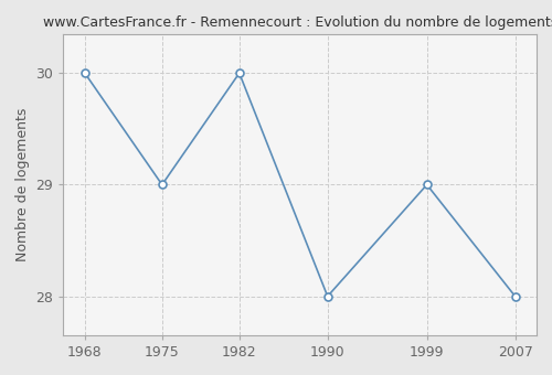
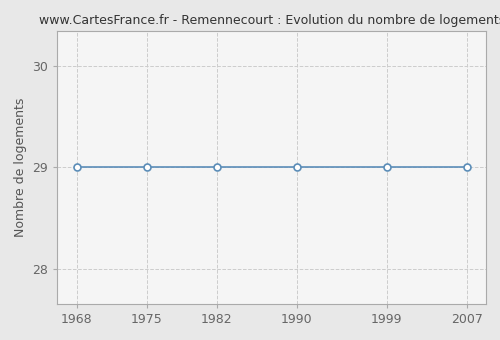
1968: 30 -> 29
1982: 30 -> 29
1990: 28 -> 29
2007: 28 -> 29
